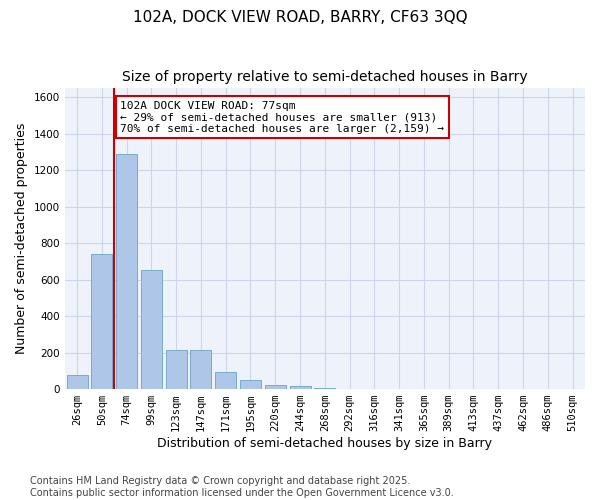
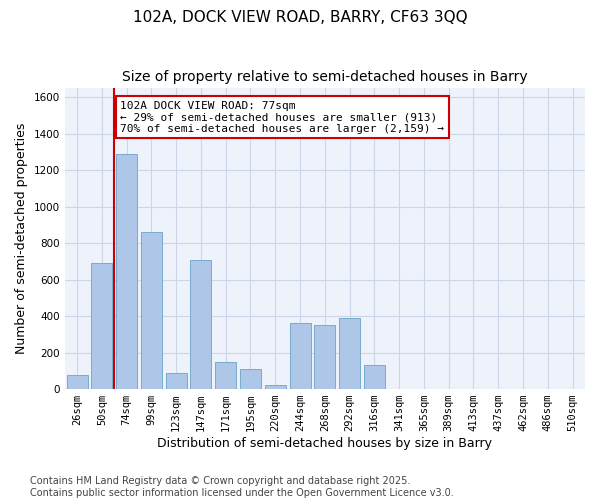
50sqm: 740 -> 690
99sqm: 650 -> 860
123sqm: 220 -> 90
147sqm: 220 -> 710
171sqm: 100 -> 150
195sqm: 50 -> 110
244sqm: 20 -> 360
268sqm: 0 -> 350
292sqm: 0 -> 390
316sqm: 0 -> 130
